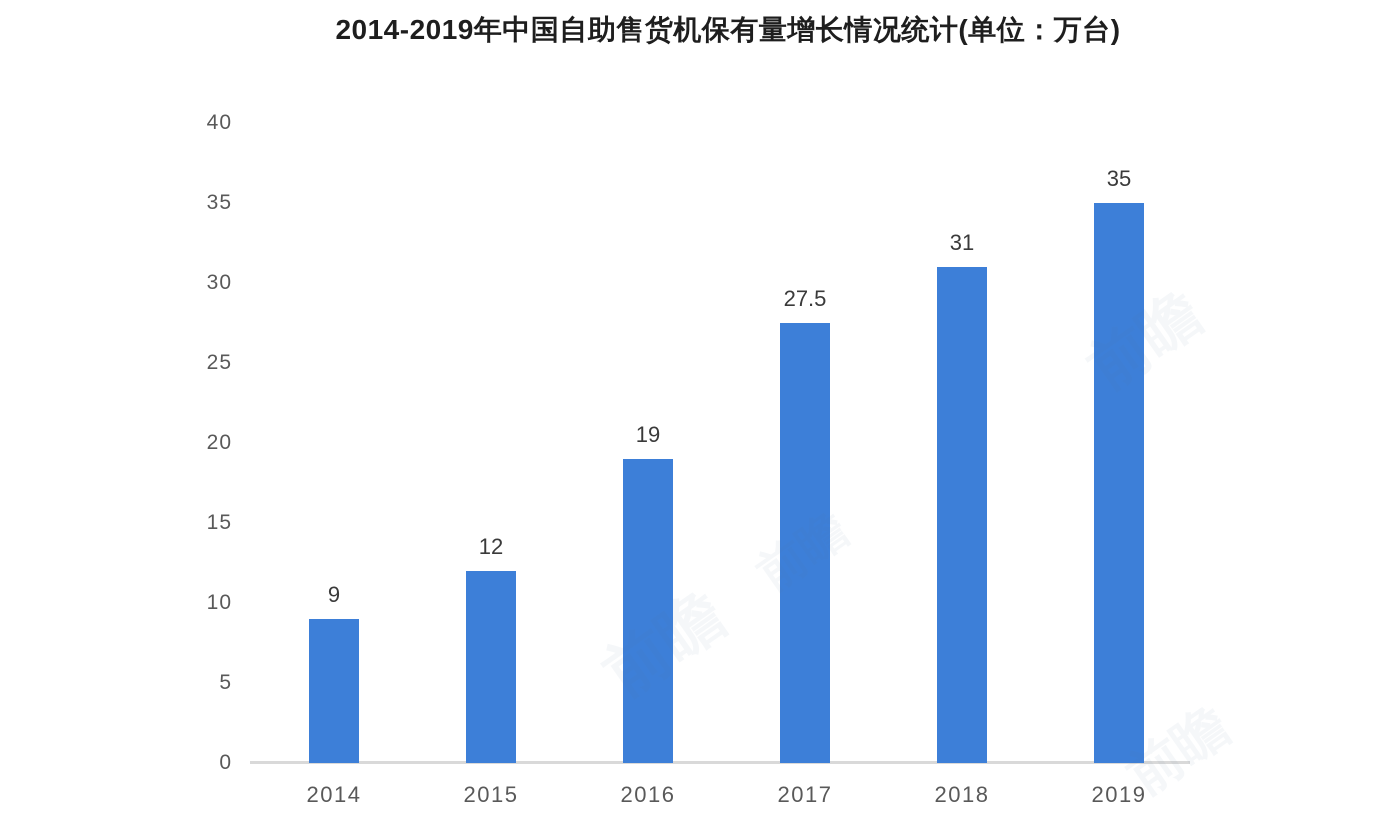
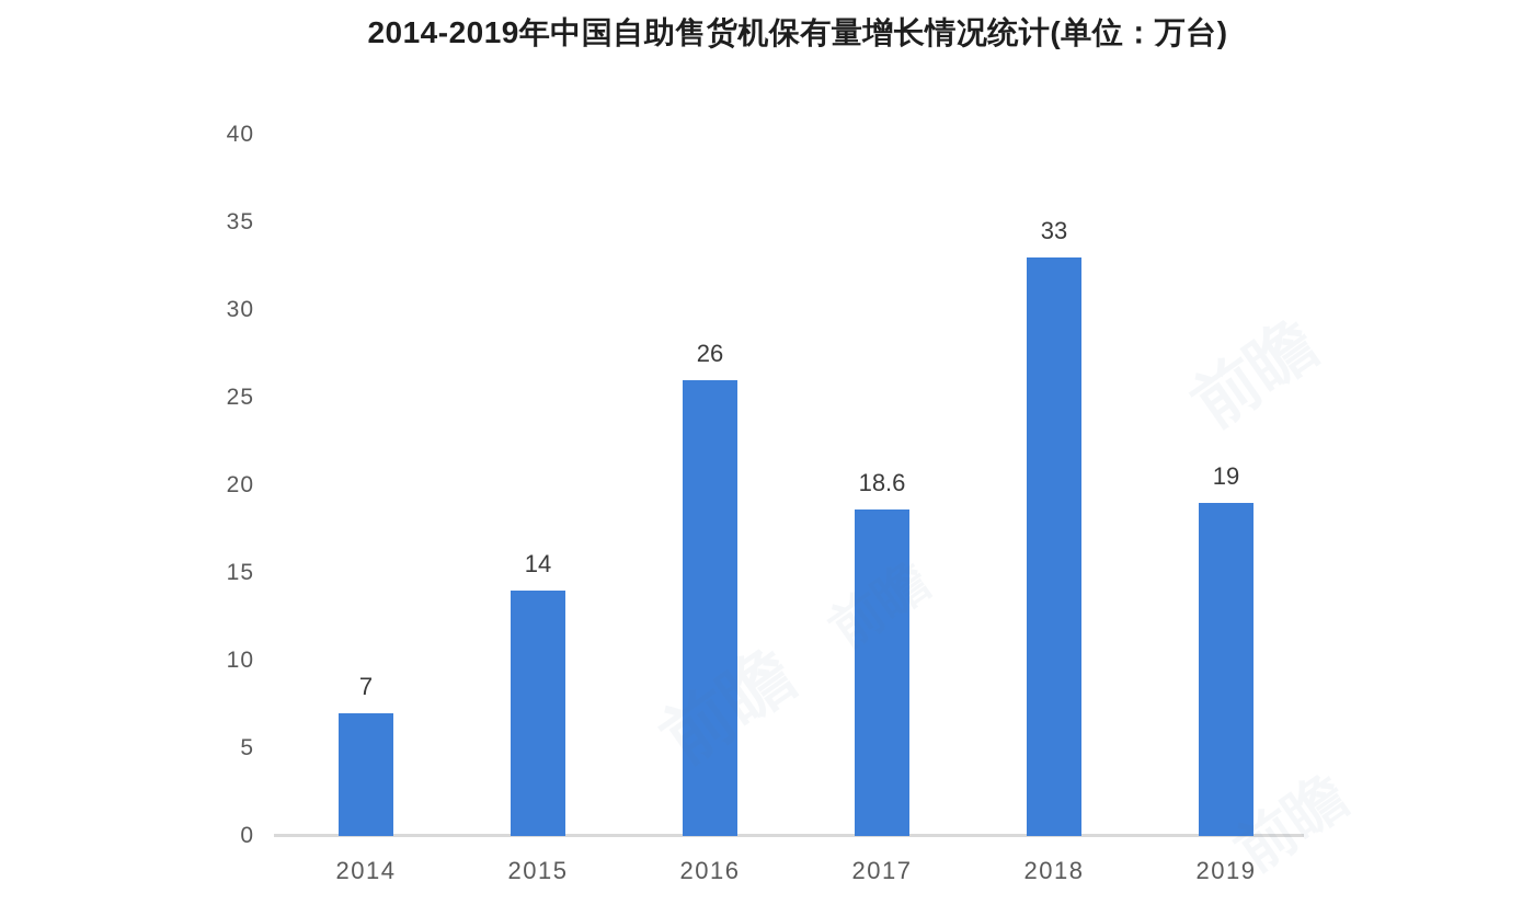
2014: 9 -> 7
2015: 12 -> 14
2016: 19 -> 26
2017: 27.5 -> 18.6
2018: 31 -> 33
2019: 35 -> 19
